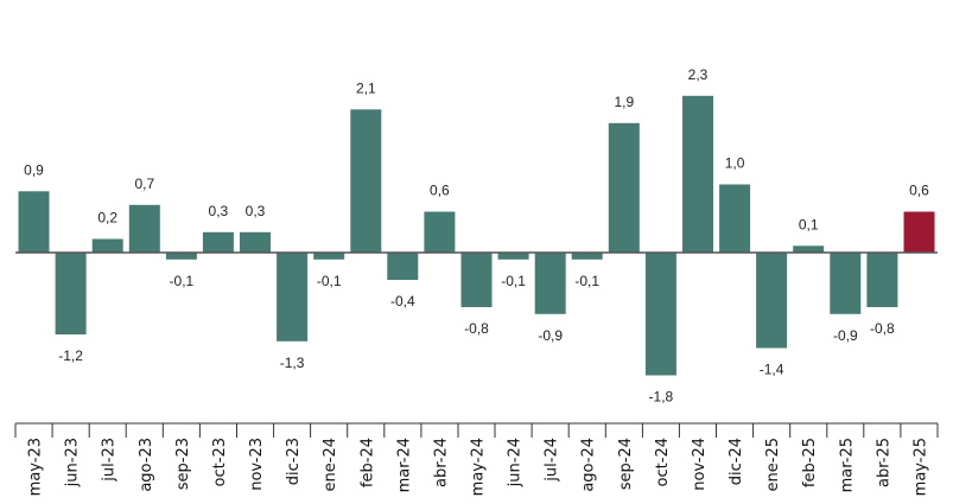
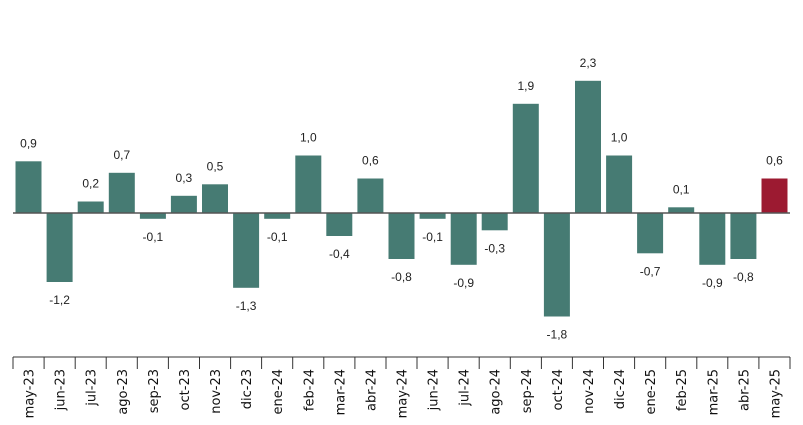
nov-23: 0,3 -> 0,5
feb-24: 2,1 -> 1,0
ago-24: -0,1 -> -0,3
ene-25: -1,4 -> -0,7
